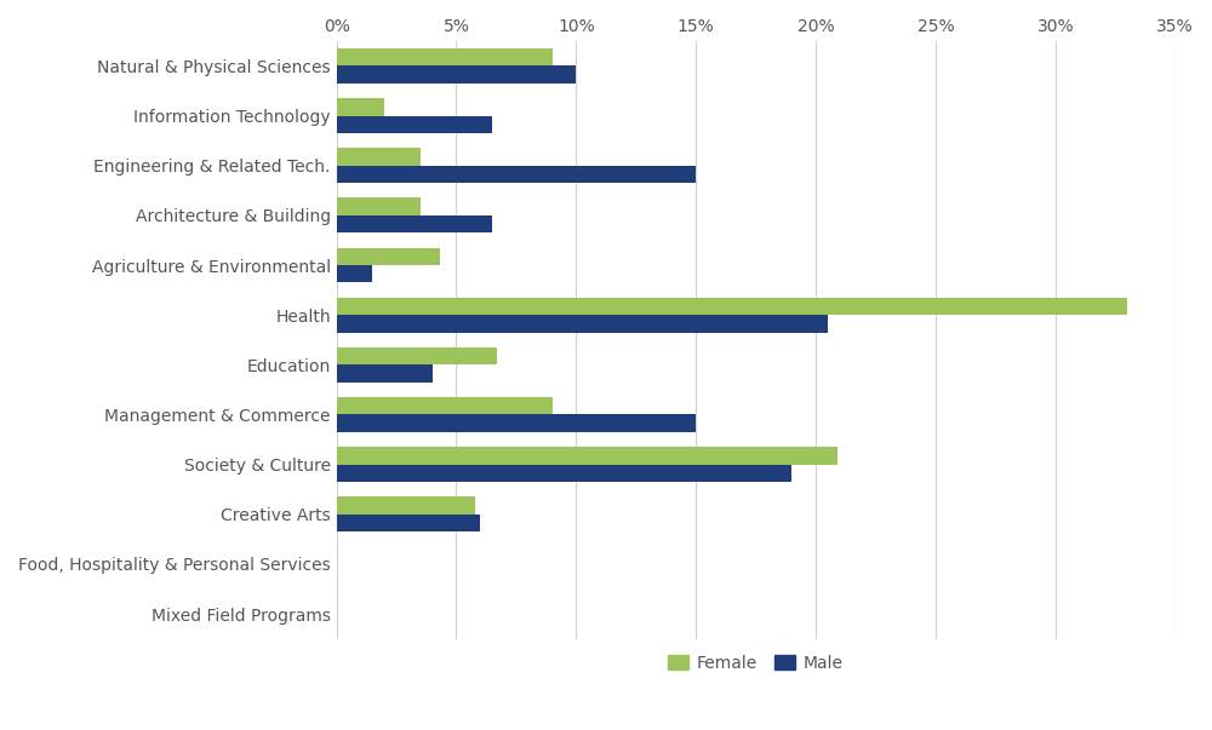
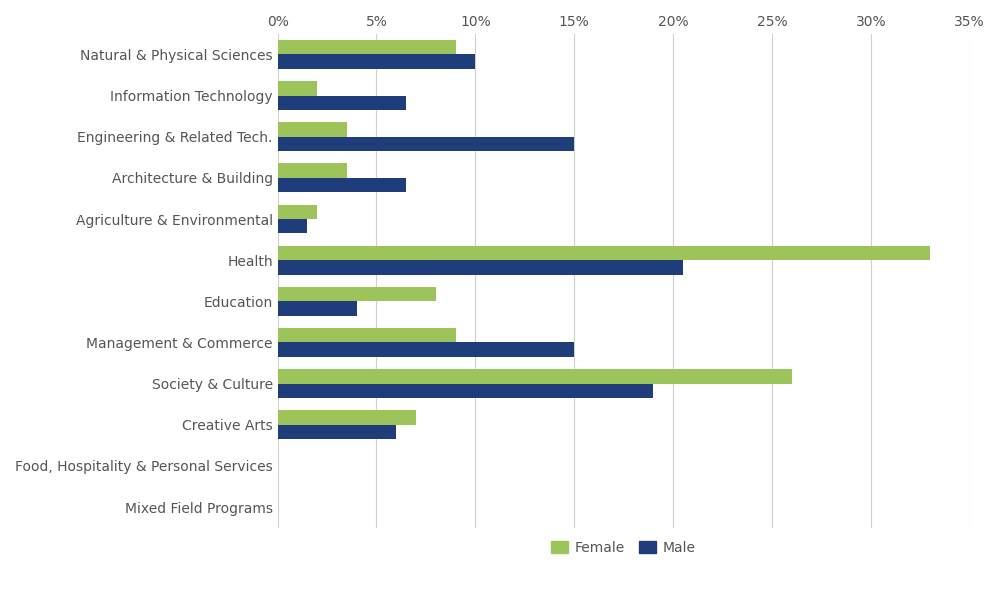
Female/Agriculture & Environmental: 4.3% -> 2.0%
Female/Education: 6.7% -> 8.0%
Female/Society & Culture: 20.9% -> 26.0%
Female/Creative Arts: 5.8% -> 7.0%
